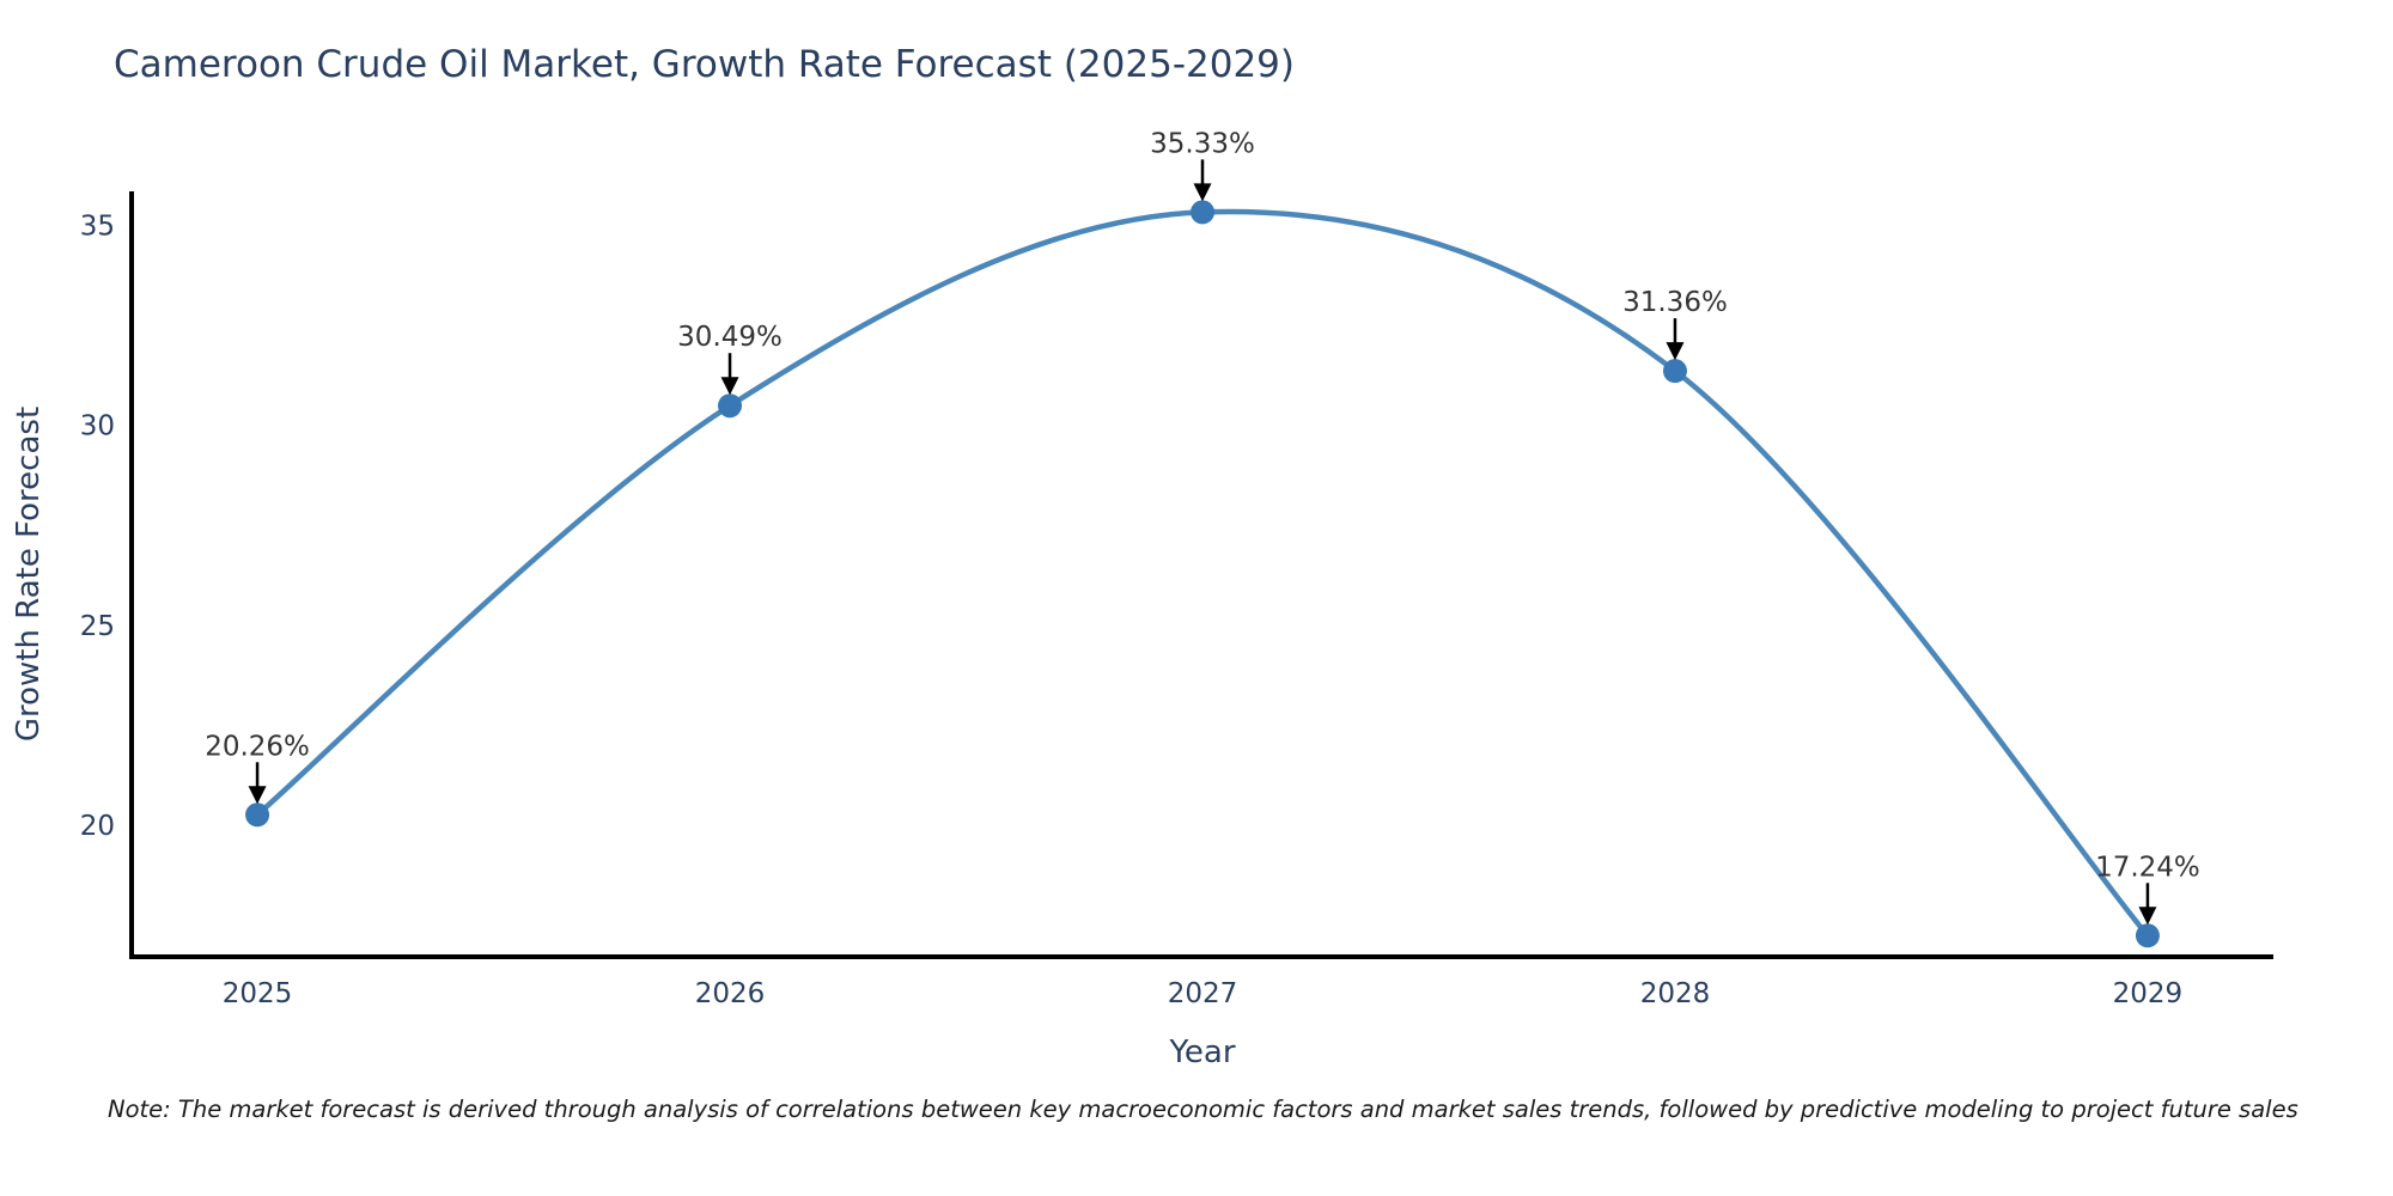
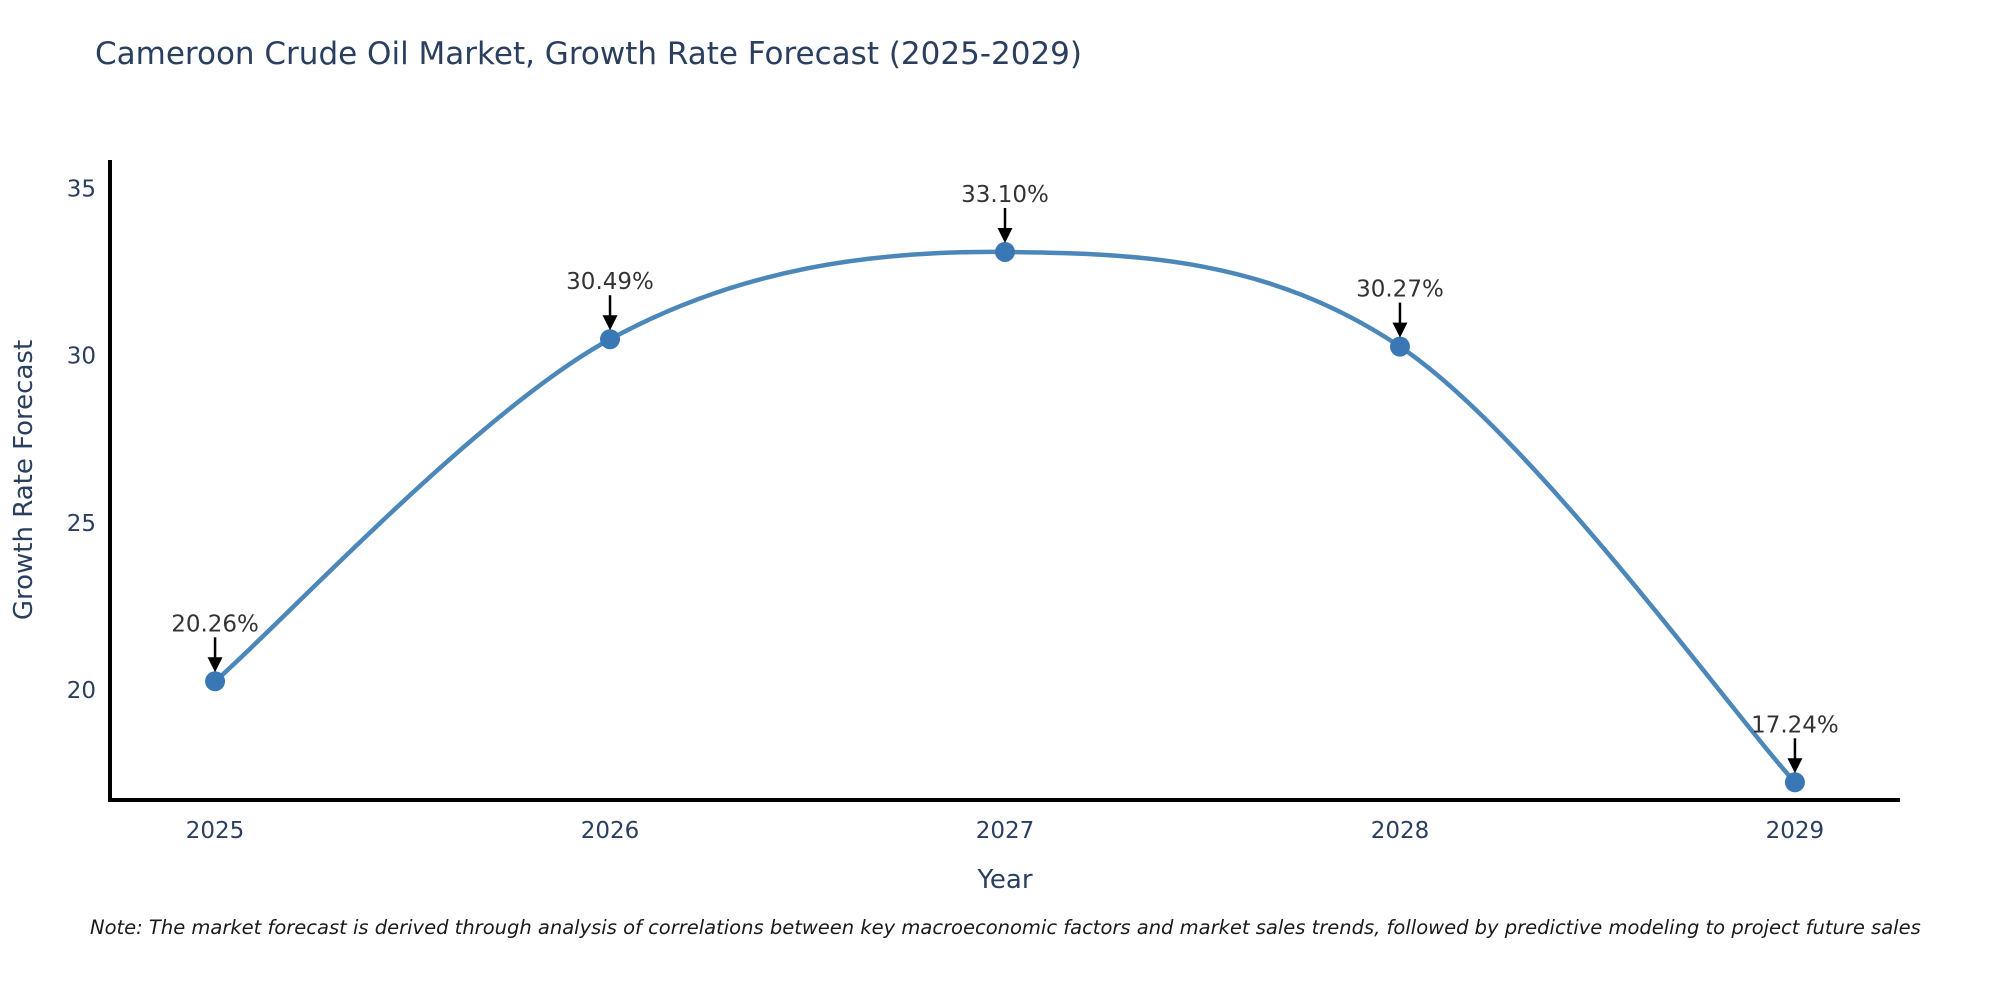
2027: 35.33% -> 33.10%
2028: 31.36% -> 30.27%
